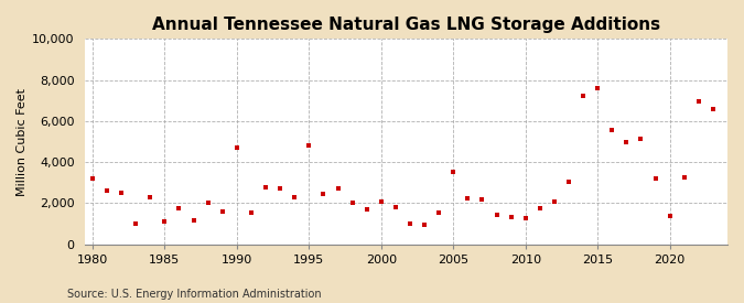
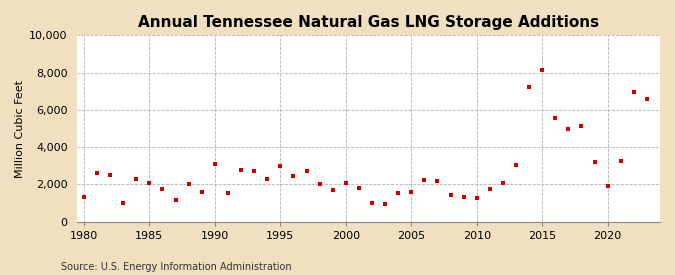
1980: 3,200 -> 1,300
1985: 1,100 -> 2,100
1990: 4,700 -> 3,100
1995: 4,800 -> 3,000
2005: 3,500 -> 1,600
2015: 7,600 -> 8,200
2020: 1,400 -> 1,900
